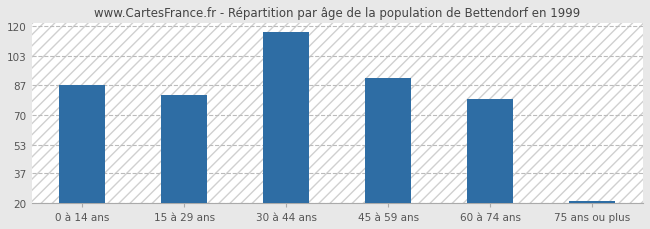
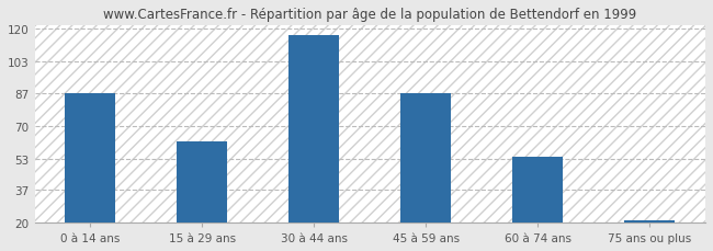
15 à 29 ans: 81 -> 62
45 à 59 ans: 91 -> 87
60 à 74 ans: 79 -> 54
